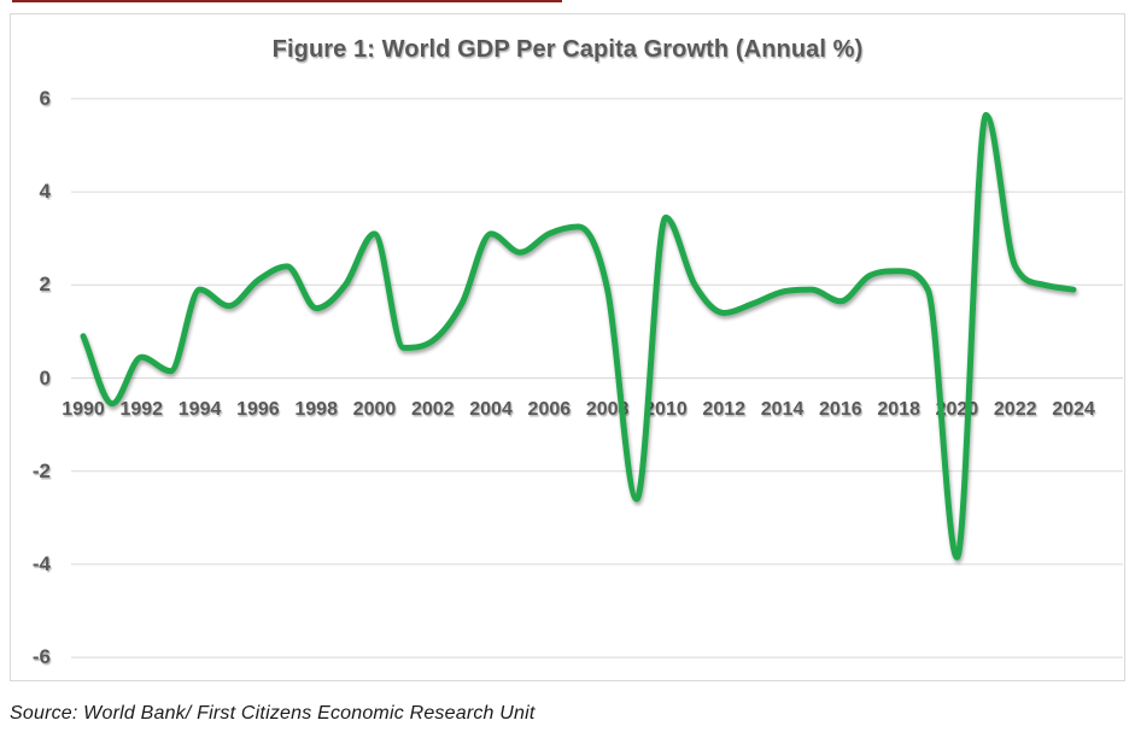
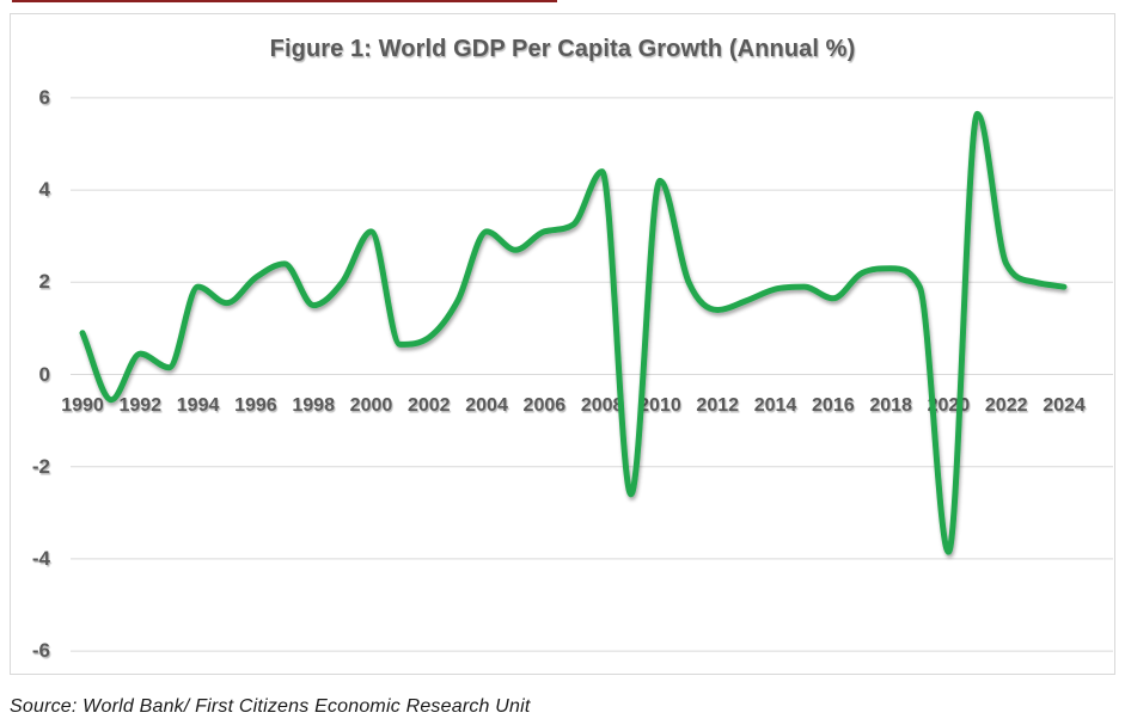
2008: 1.9 -> 4.4
2010: 3.5 -> 4.2
